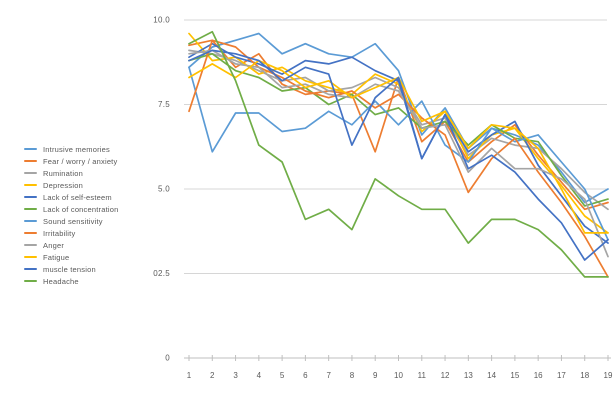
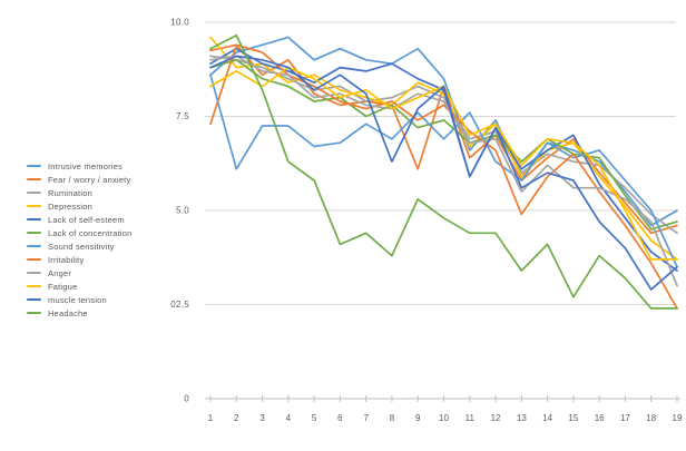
muscle tension/7: 8.4 -> 8.1
Intrusive memories/13: 6.2 -> 5.9
muscle tension/15: 5.5 -> 5.8
Headache/15: 4.1 -> 2.7
